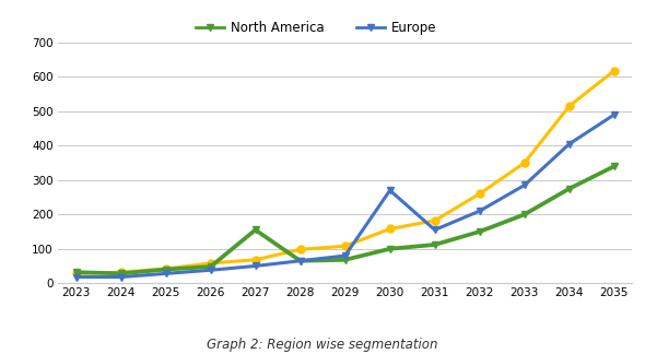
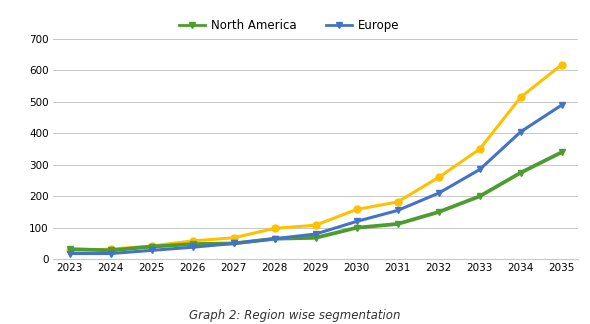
North America/2027: 155 -> 50
Europe/2030: 270 -> 120
